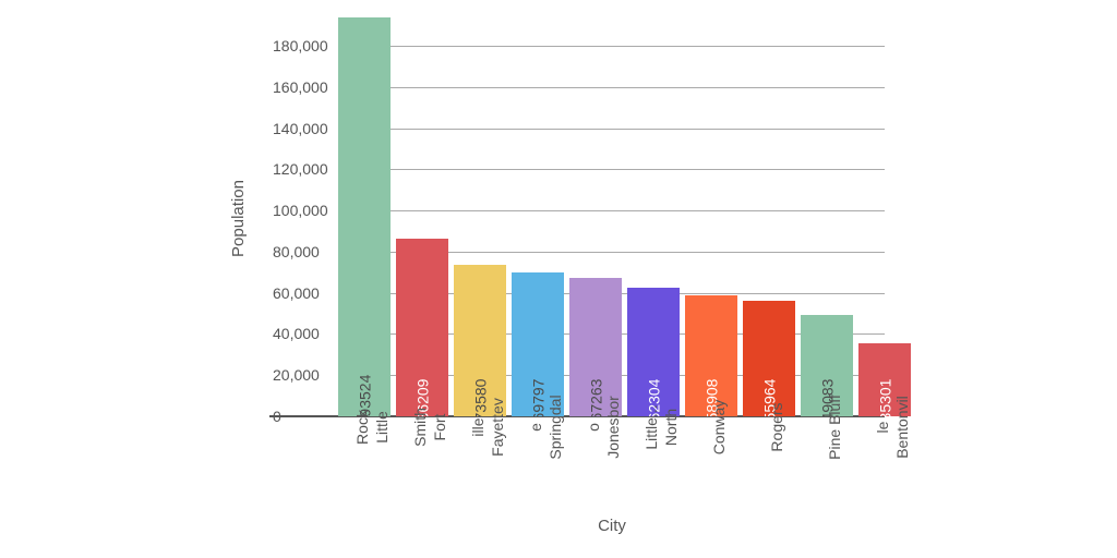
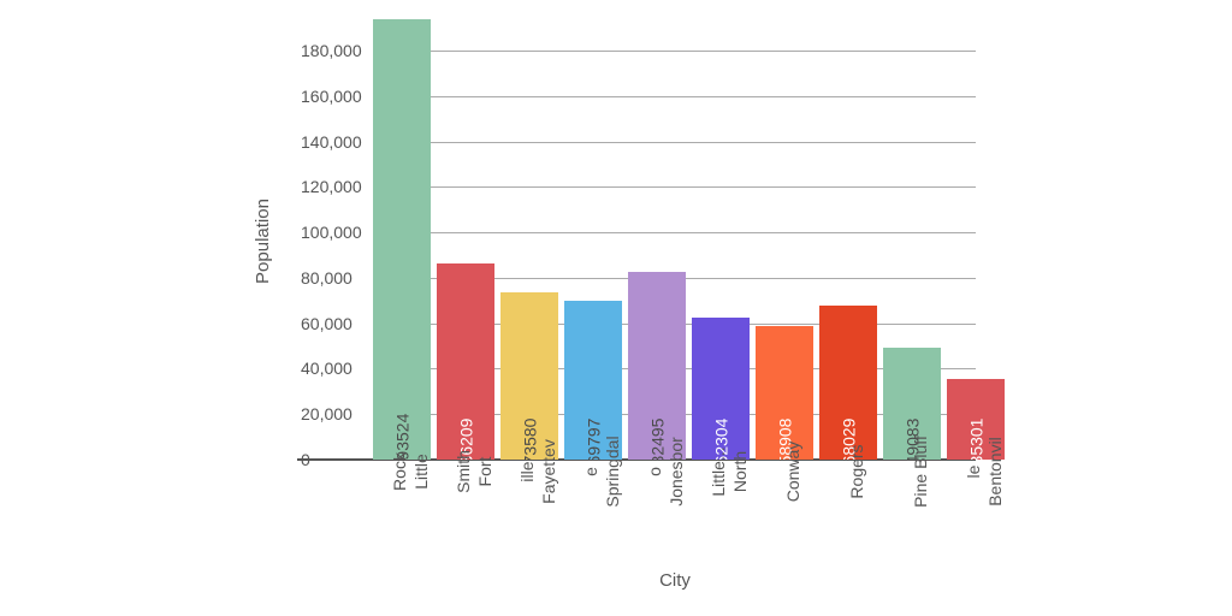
Jonesboro: 67263 -> 82495
Rogers: 55964 -> 68029
